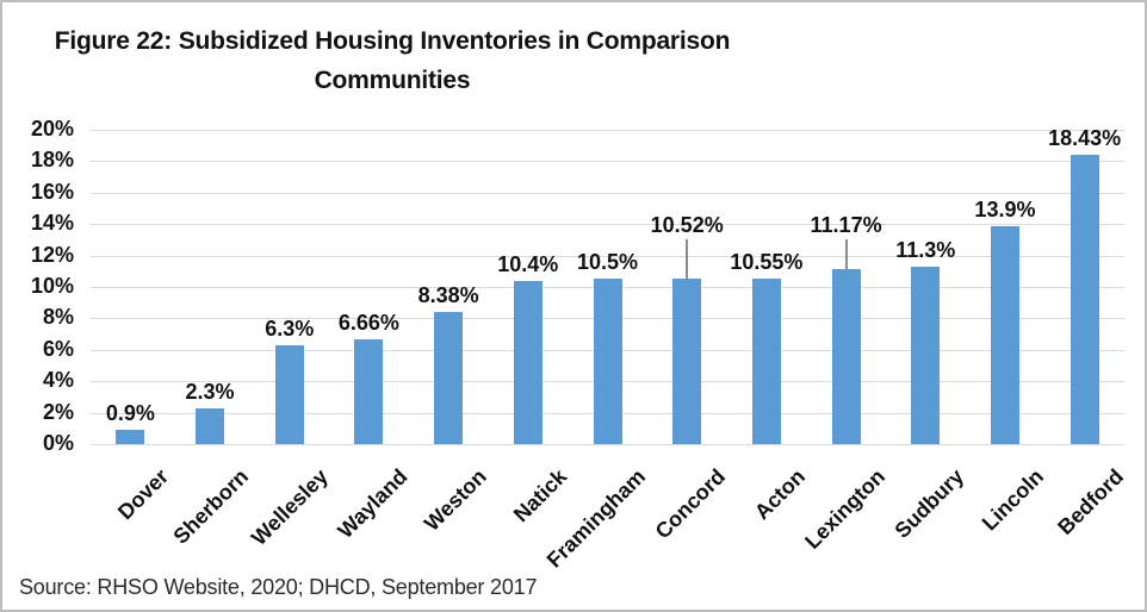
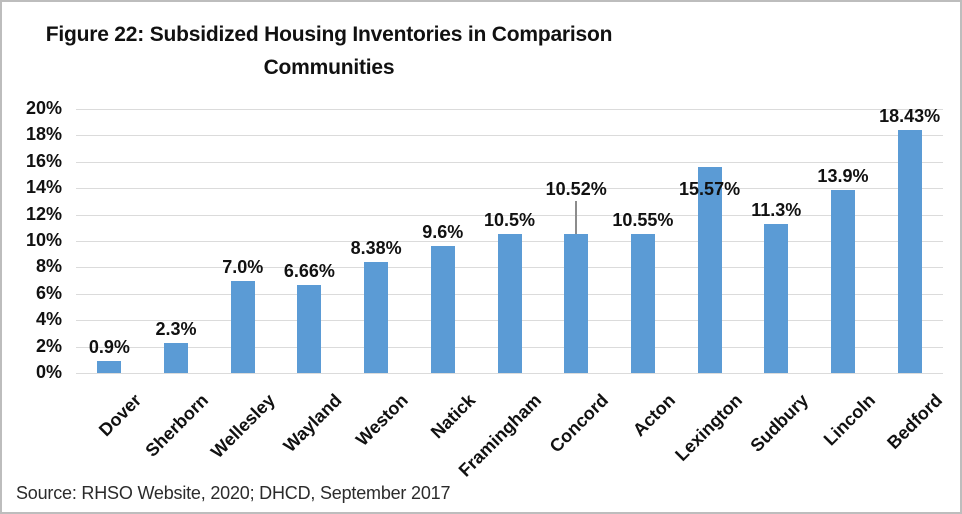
Wellesley: 6.3% -> 7.0%
Natick: 10.4% -> 9.6%
Lexington: 11.17% -> 15.57%
